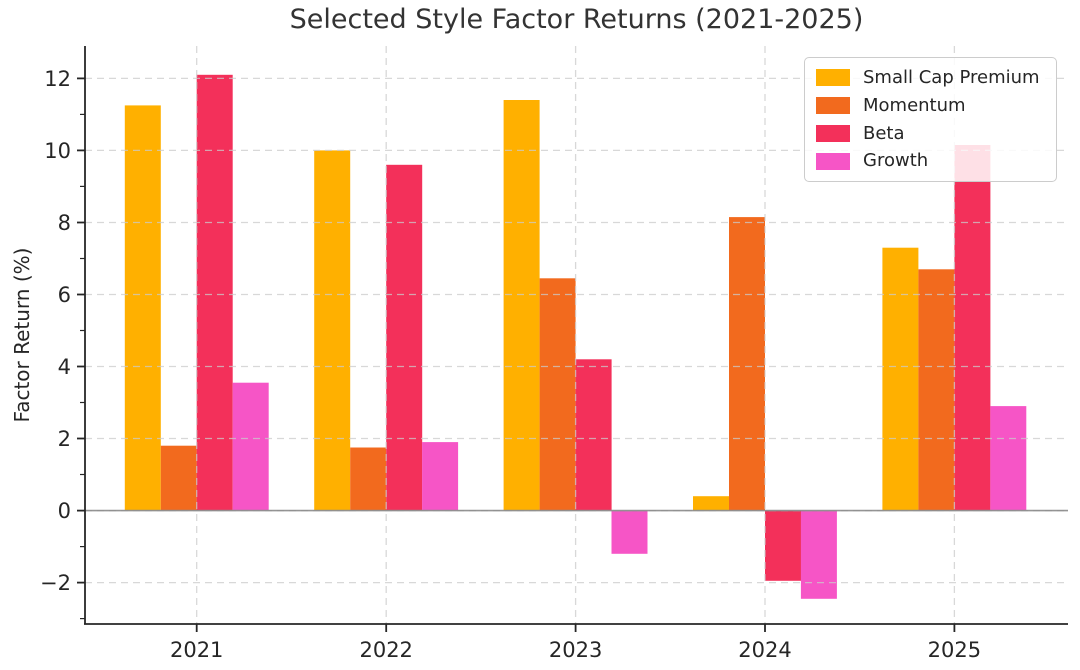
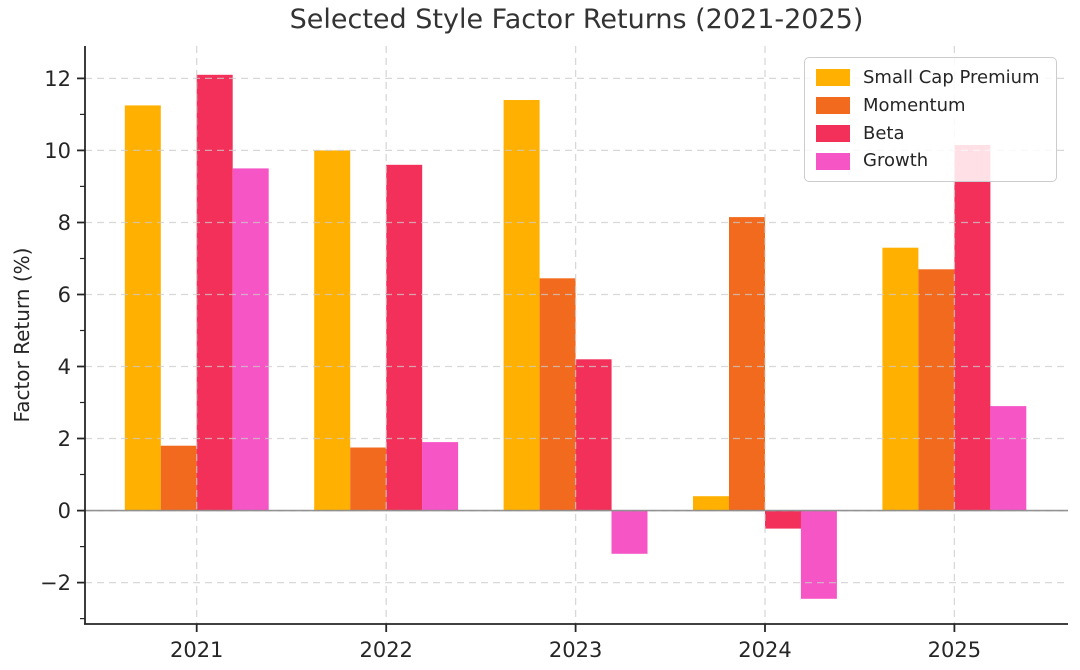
Growth/2021: 3.5 -> 9.5
Beta/2024: -1.9 -> -0.5
